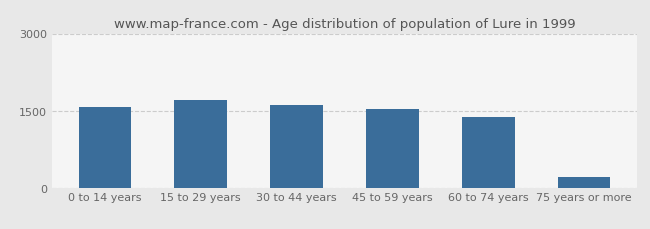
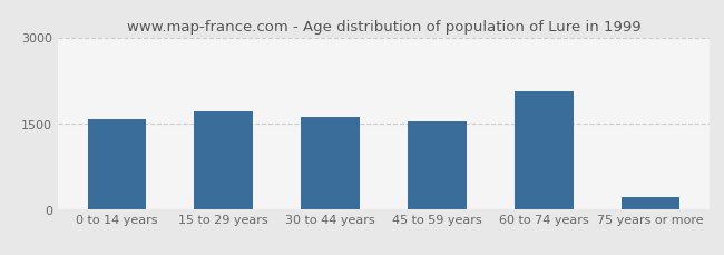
60 to 74 years: 1370 -> 2060
